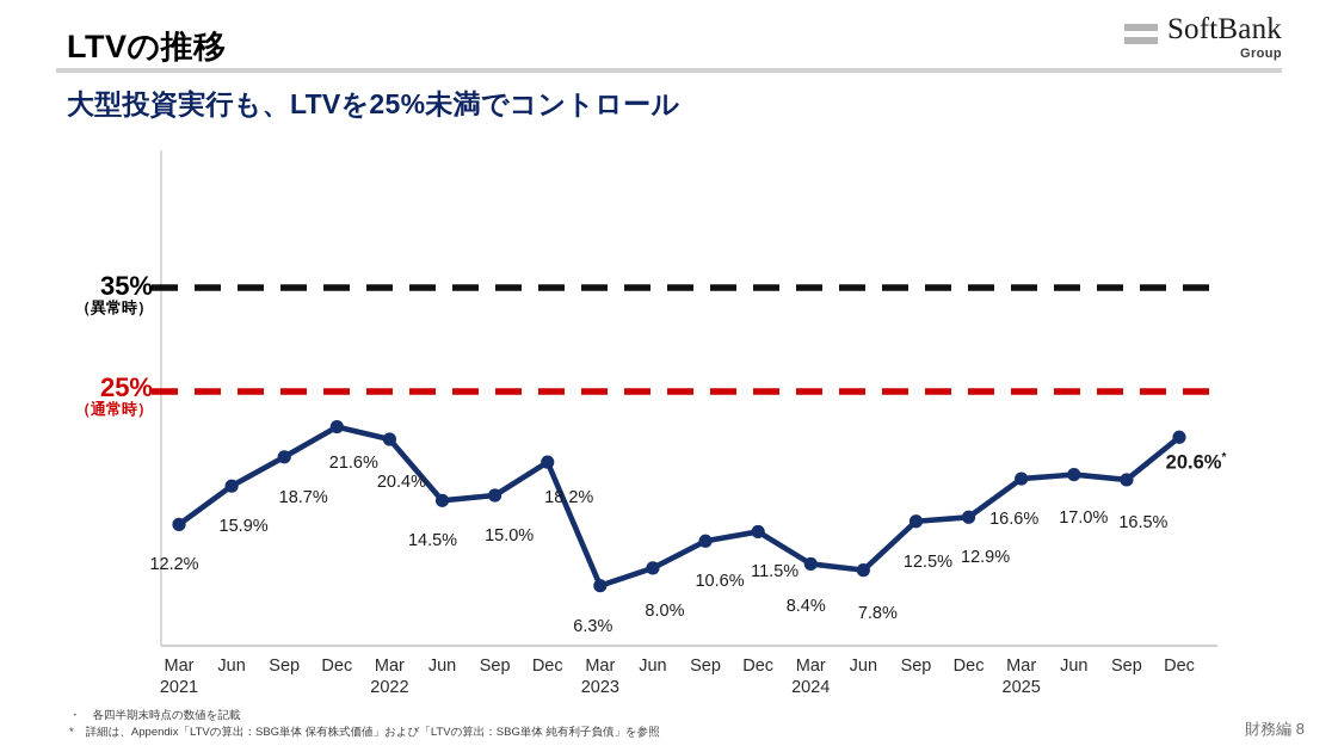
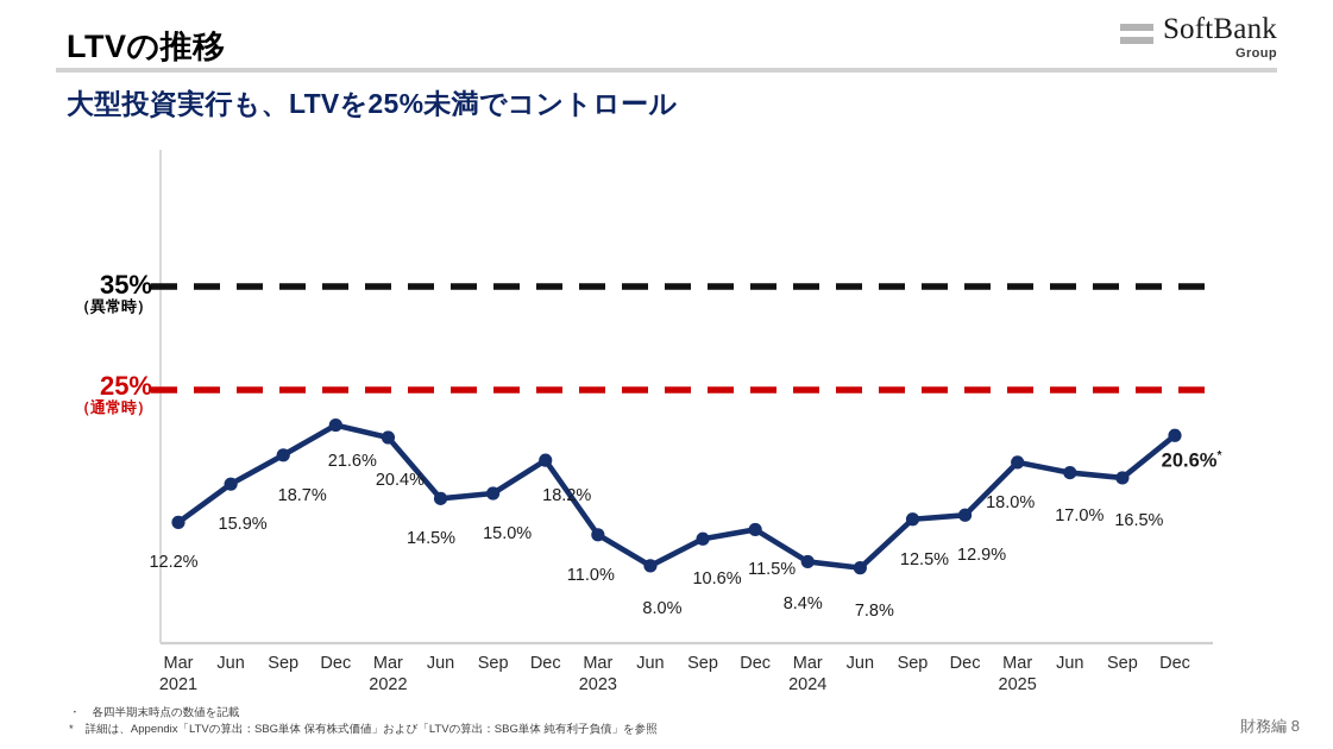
Mar 2023: 6.3% -> 11.0%
Mar 2025: 16.6% -> 18.0%
